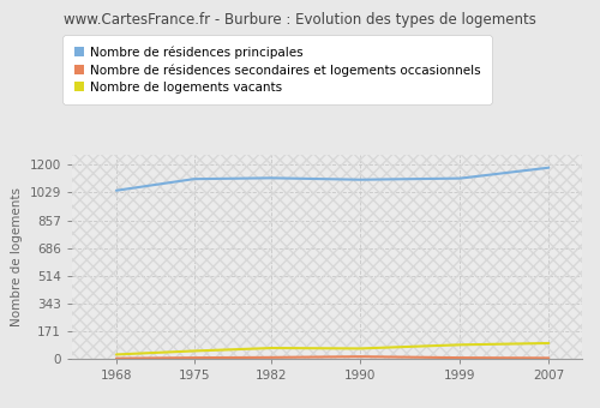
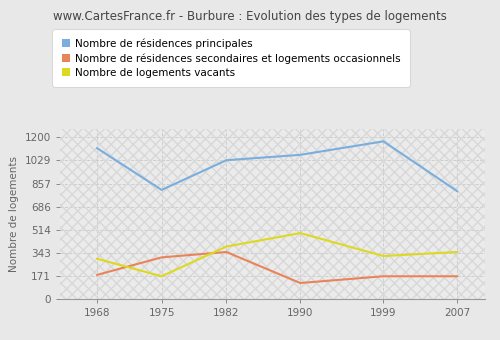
Nombre de résidences principales/1968: 1040 -> 1120
Nombre de résidences secondaires et logements occasionnels/1968: 0 -> 180
Nombre de logements vacants/1968: 30 -> 300
Nombre de résidences principales/1975: 1110 -> 810
Nombre de résidences secondaires et logements occasionnels/1975: 10 -> 310
Nombre de logements vacants/1975: 50 -> 170
Nombre de résidences principales/1982: 1120 -> 1030
Nombre de résidences secondaires et logements occasionnels/1982: 10 -> 350
Nombre de logements vacants/1982: 70 -> 390
Nombre de résidences principales/1990: 1110 -> 1070
Nombre de résidences secondaires et logements occasionnels/1990: 20 -> 120
Nombre de logements vacants/1990: 60 -> 490
Nombre de résidences principales/1999: 1120 -> 1170
Nombre de résidences secondaires et logements occasionnels/1999: 10 -> 170
Nombre de logements vacants/1999: 90 -> 320
Nombre de résidences principales/2007: 1180 -> 800
Nombre de résidences secondaires et logements occasionnels/2007: 10 -> 170
Nombre de logements vacants/2007: 100 -> 350
